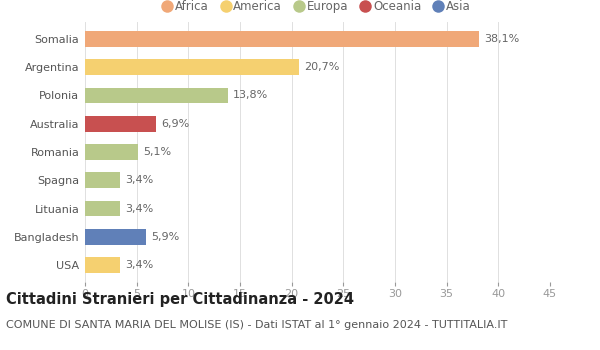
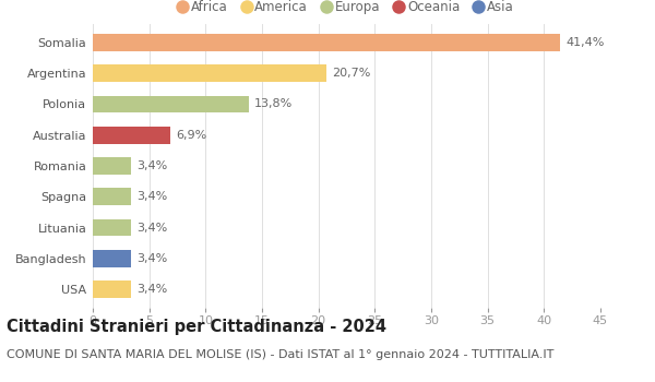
Somalia: 38,1% -> 41,4%
Romania: 5,1% -> 3,4%
Bangladesh: 5,9% -> 3,4%
